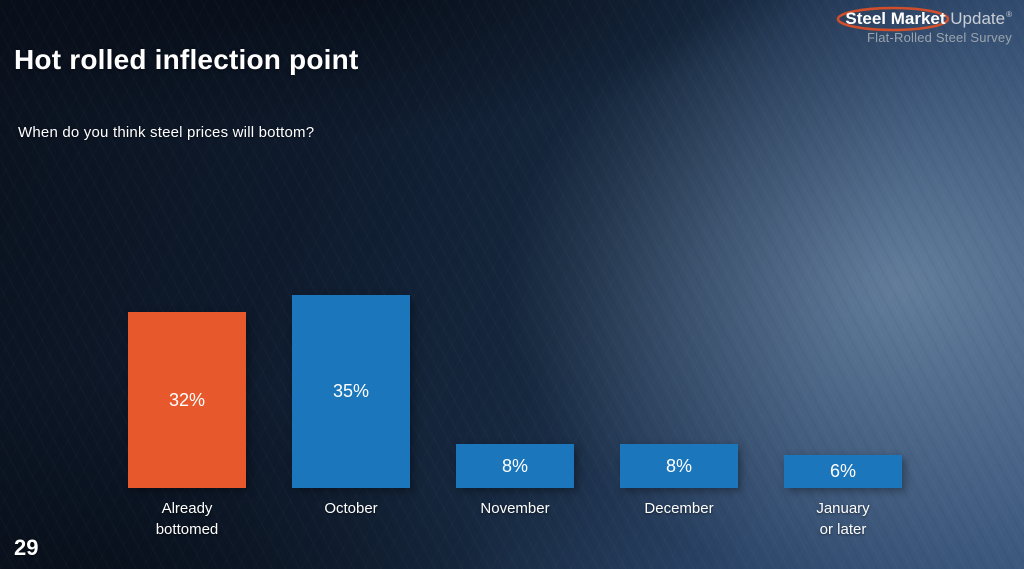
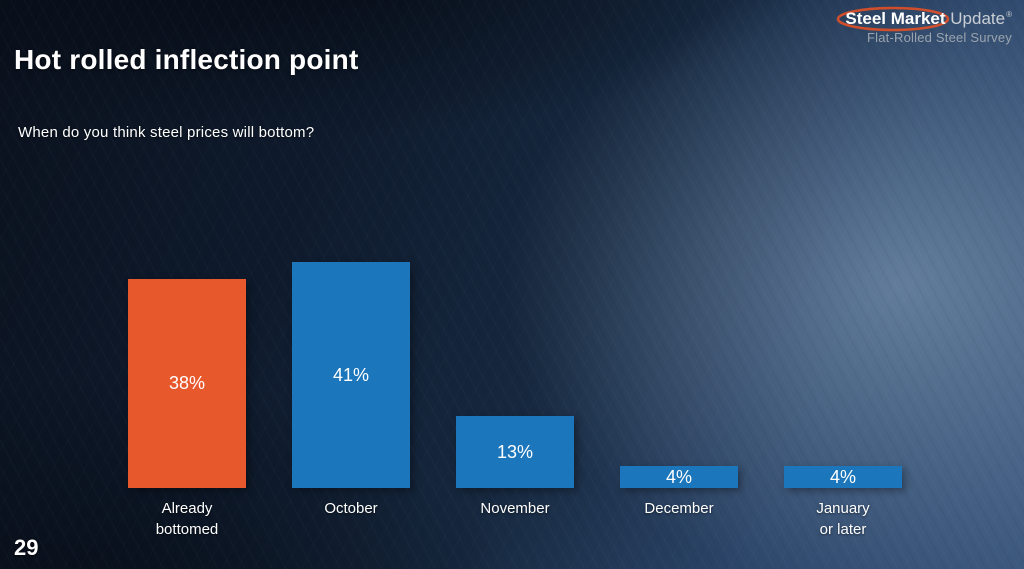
Already bottomed: 32% -> 38%
October: 35% -> 41%
November: 8% -> 13%
December: 8% -> 4%
January or later: 6% -> 4%
